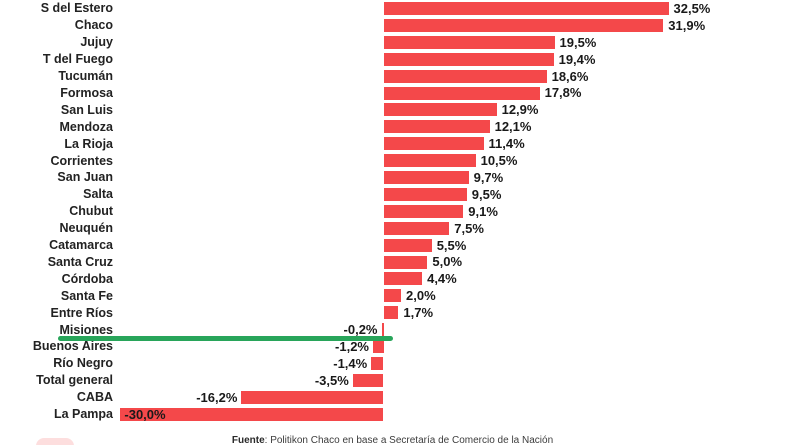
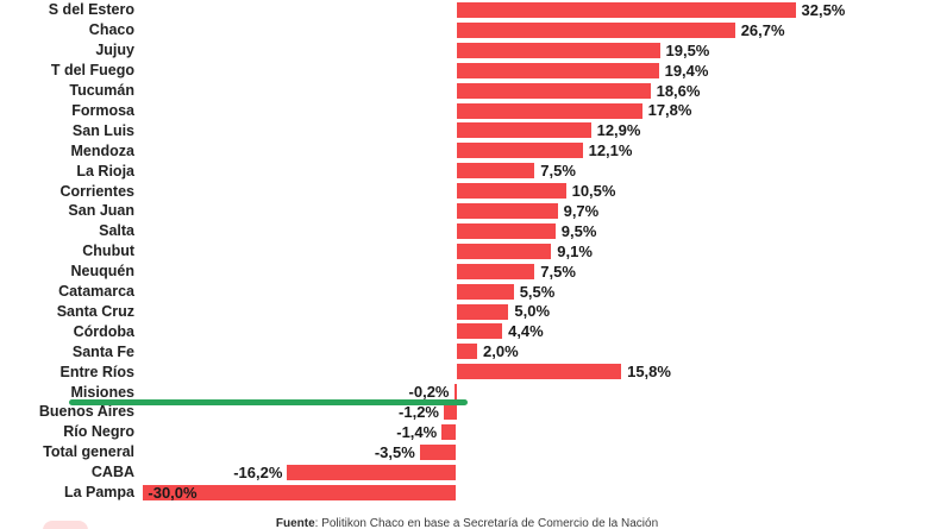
Chaco: 31,9% -> 26,7%
La Rioja: 11,4% -> 7,5%
Entre Ríos: 1,7% -> 15,8%
